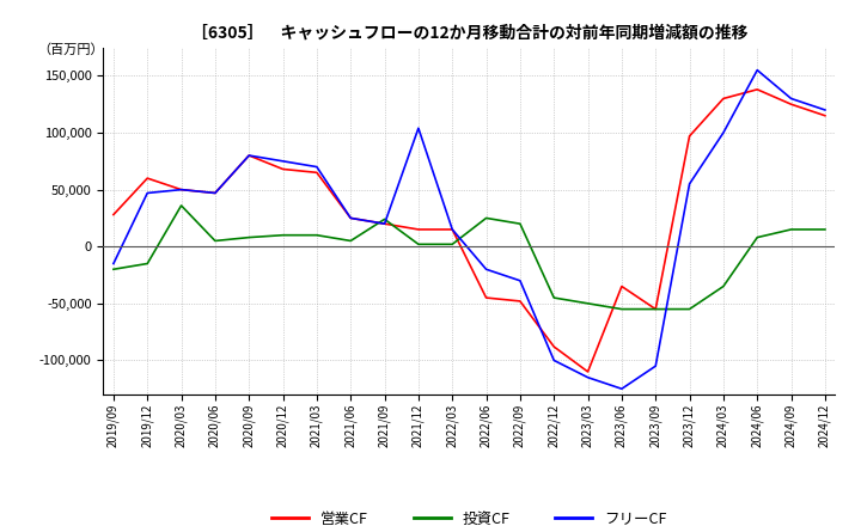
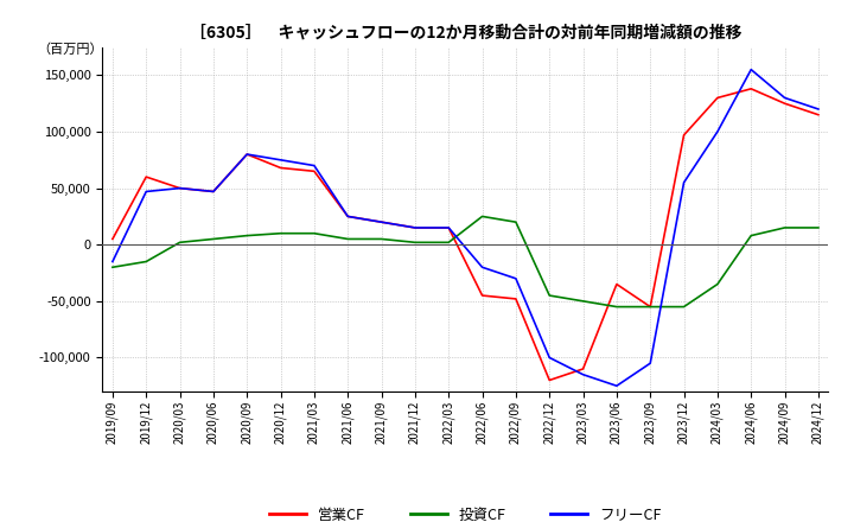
営業CF/2019/09: 28,000 -> 5,000
投資CF/2020/03: 36,000 -> 2,000
投資CF/2021/09: 24,000 -> 5,000
フリーCF/2021/12: 104,000 -> 15,000
営業CF/2022/12: -88,000 -> -120,000
